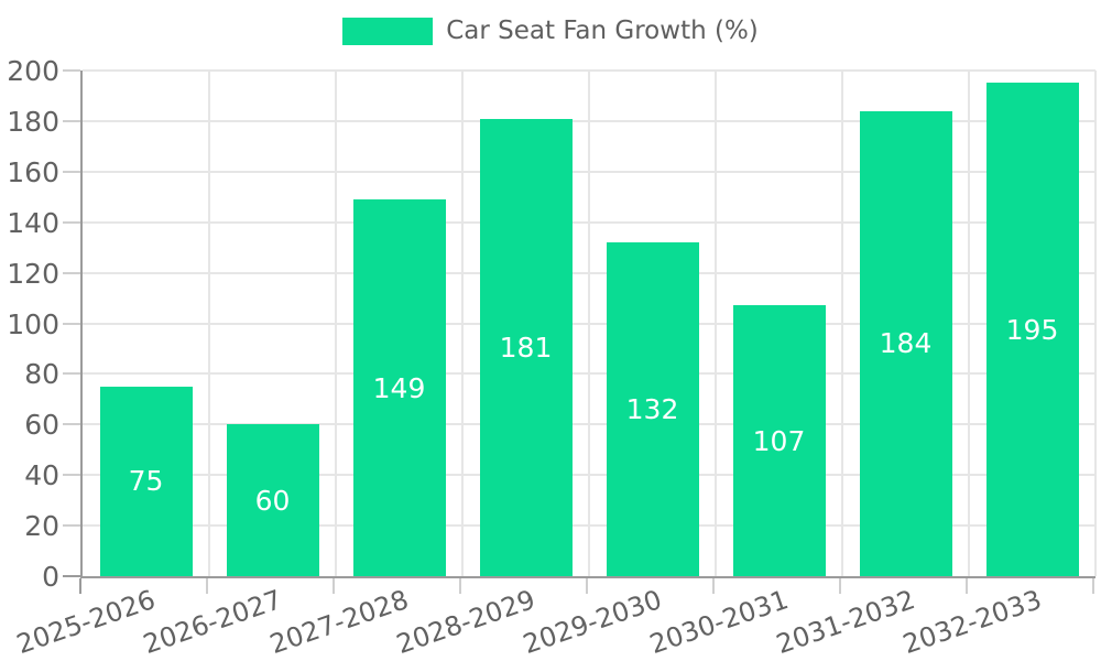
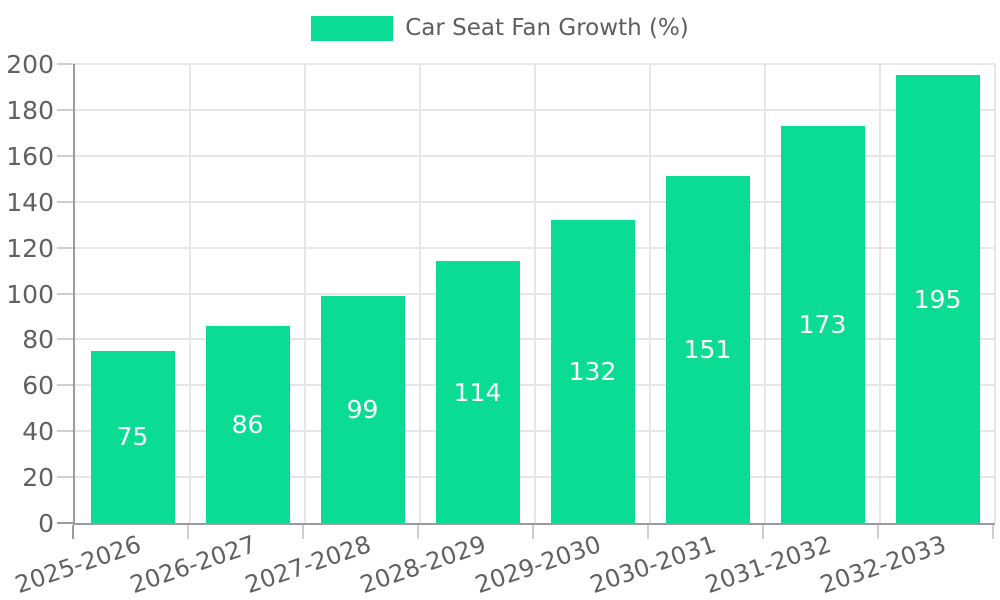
2026-2027: 60 -> 86
2027-2028: 149 -> 99
2028-2029: 181 -> 114
2030-2031: 107 -> 151
2031-2032: 184 -> 173
